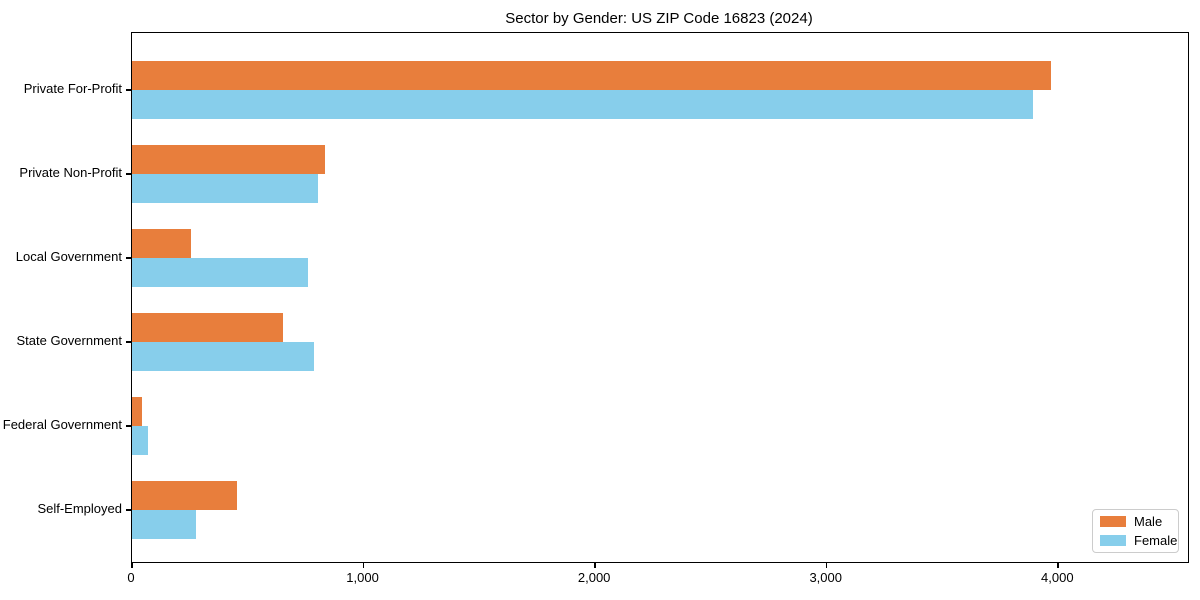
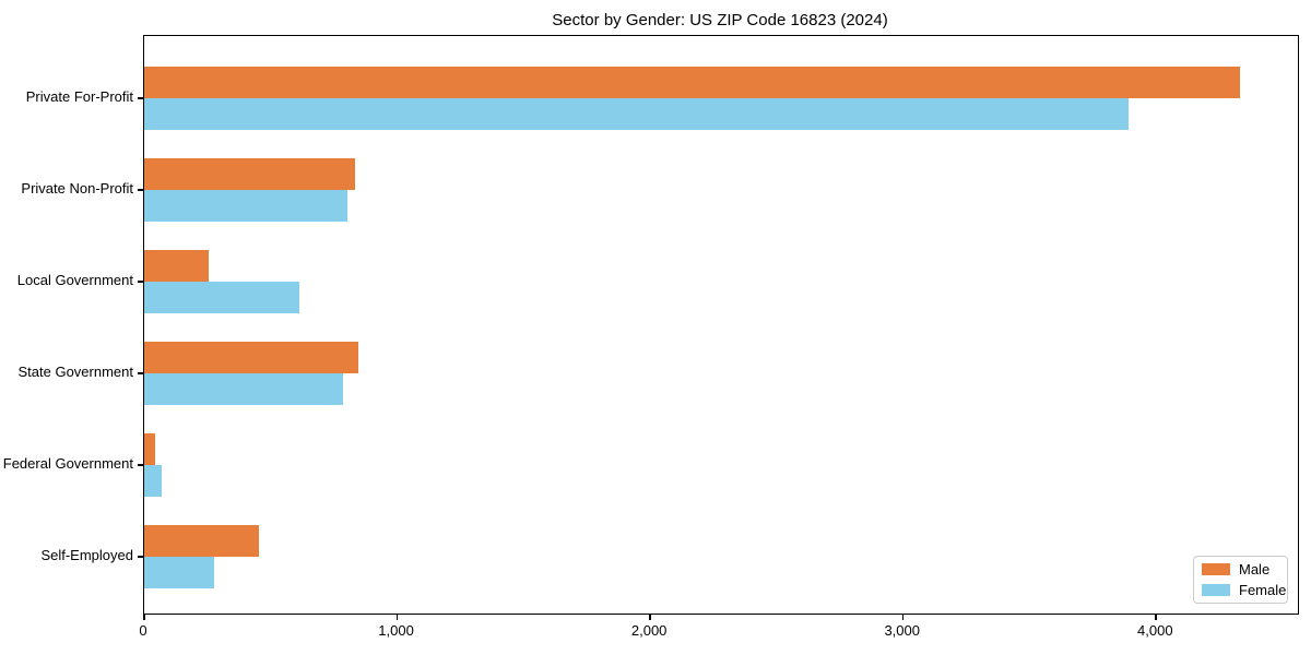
Male/Private For-Profit: 3970 -> 4330
Female/Local Government: 760 -> 620
Male/State Government: 650 -> 840
